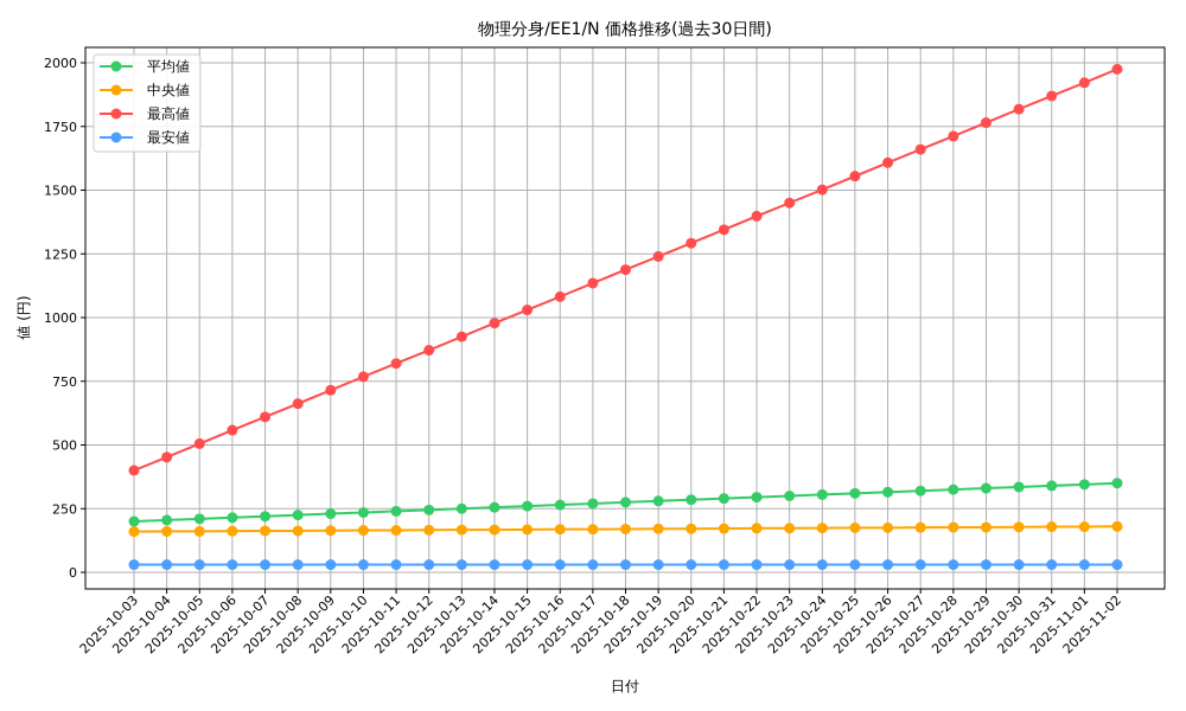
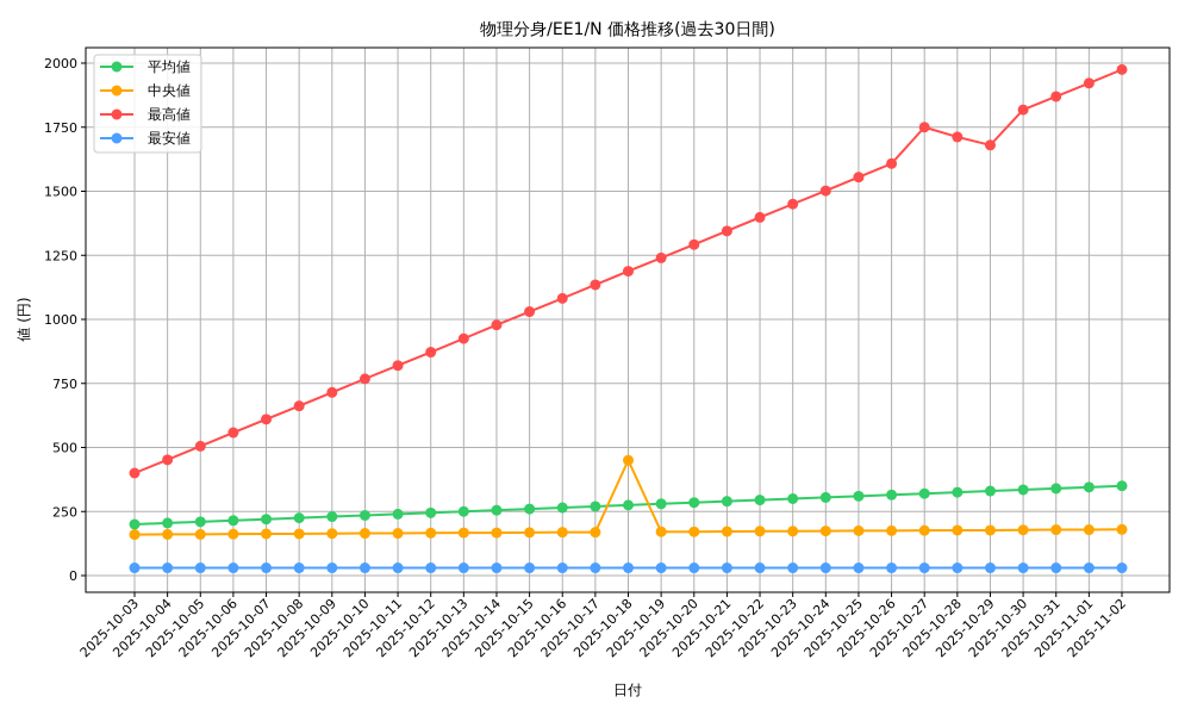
中央値/2025-10-18: 170 -> 450
最高値/2025-10-27: 1660 -> 1750
最高値/2025-10-29: 1760 -> 1680
